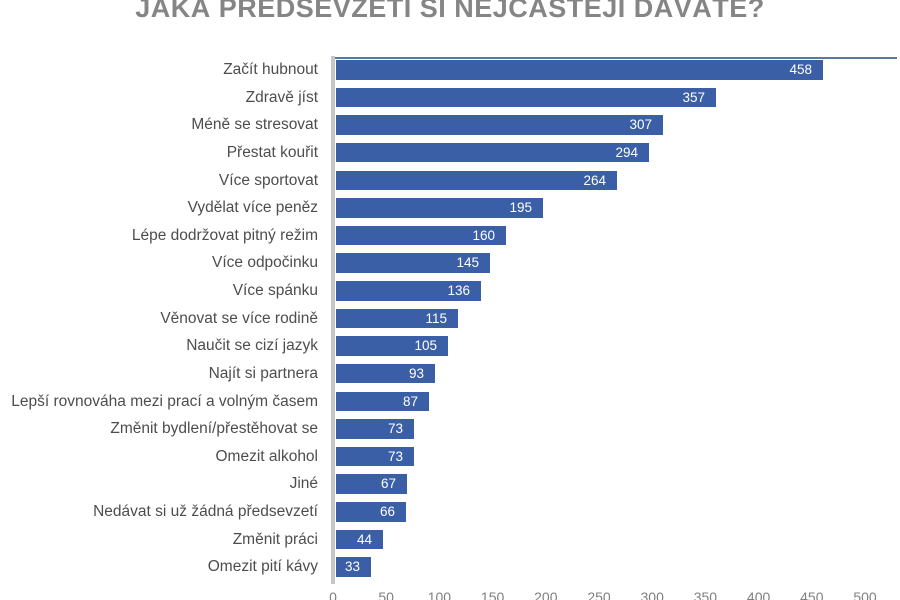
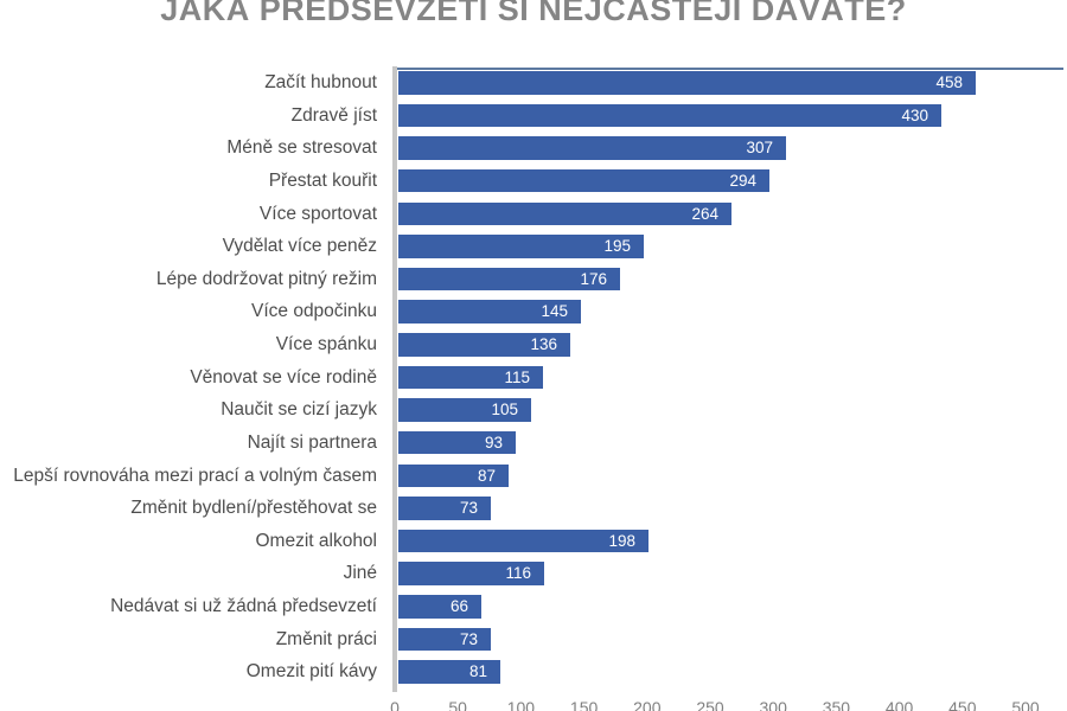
Zdravě jíst: 357 -> 430
Lépe dodržovat pitný režim: 160 -> 176
Omezit alkohol: 73 -> 198
Jiné: 67 -> 116
Změnit práci: 44 -> 73
Omezit pití kávy: 33 -> 81
